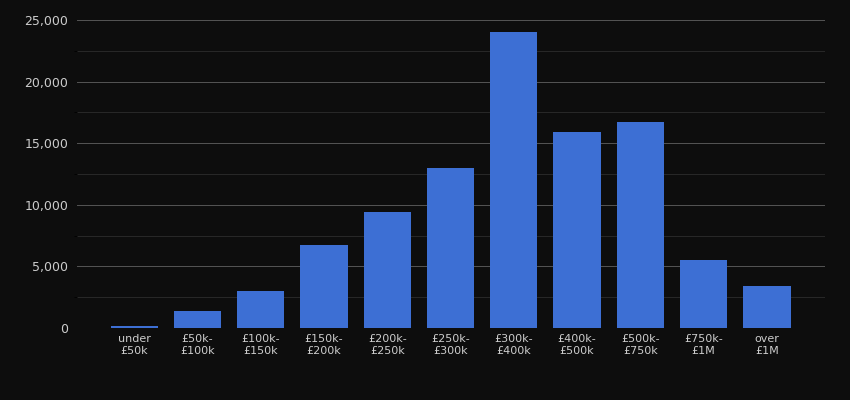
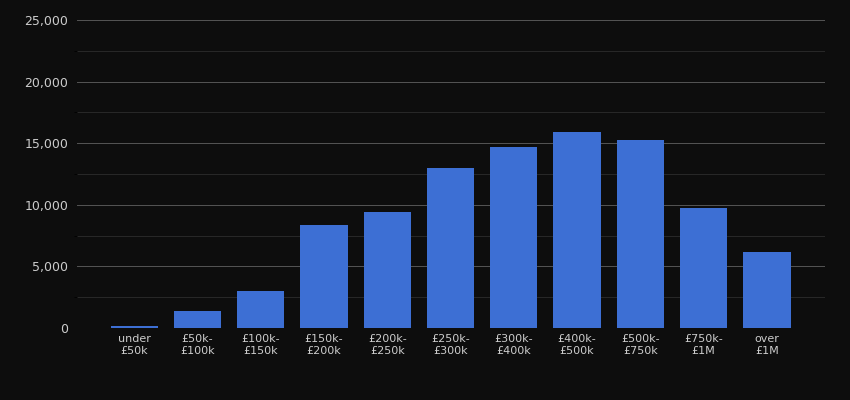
£150k- £200k: 6,700 -> 8,400
£300k- £400k: 24,000 -> 14,700
£500k- £750k: 16,700 -> 15,300
£750k- £1M: 5,500 -> 9,700
over £1M: 3,400 -> 6,200
